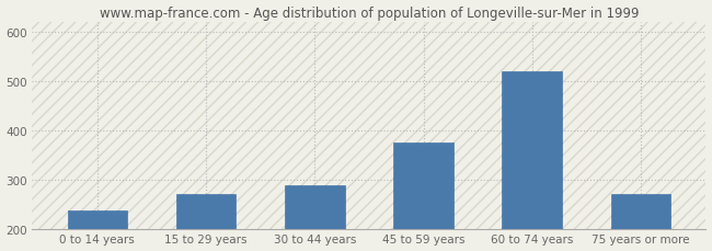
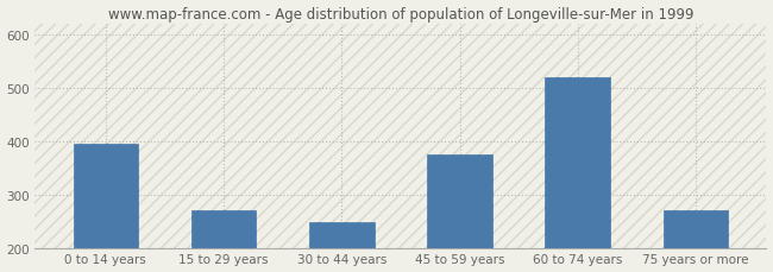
0 to 14 years: 238 -> 395
30 to 44 years: 290 -> 250
